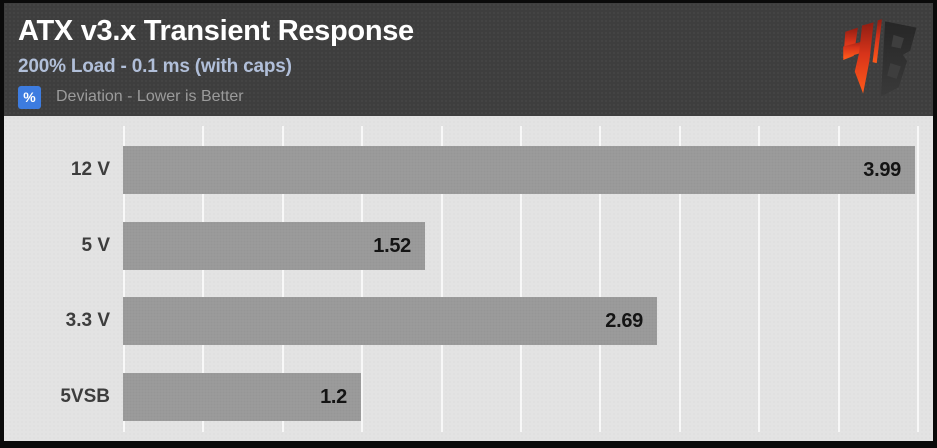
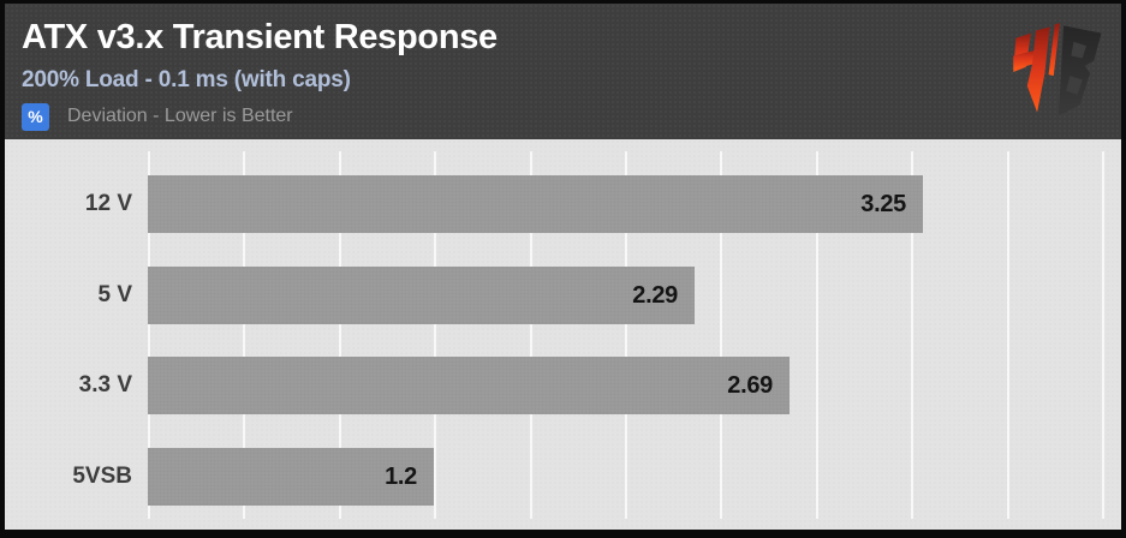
12 V: 3.99 -> 3.25
5 V: 1.52 -> 2.29
